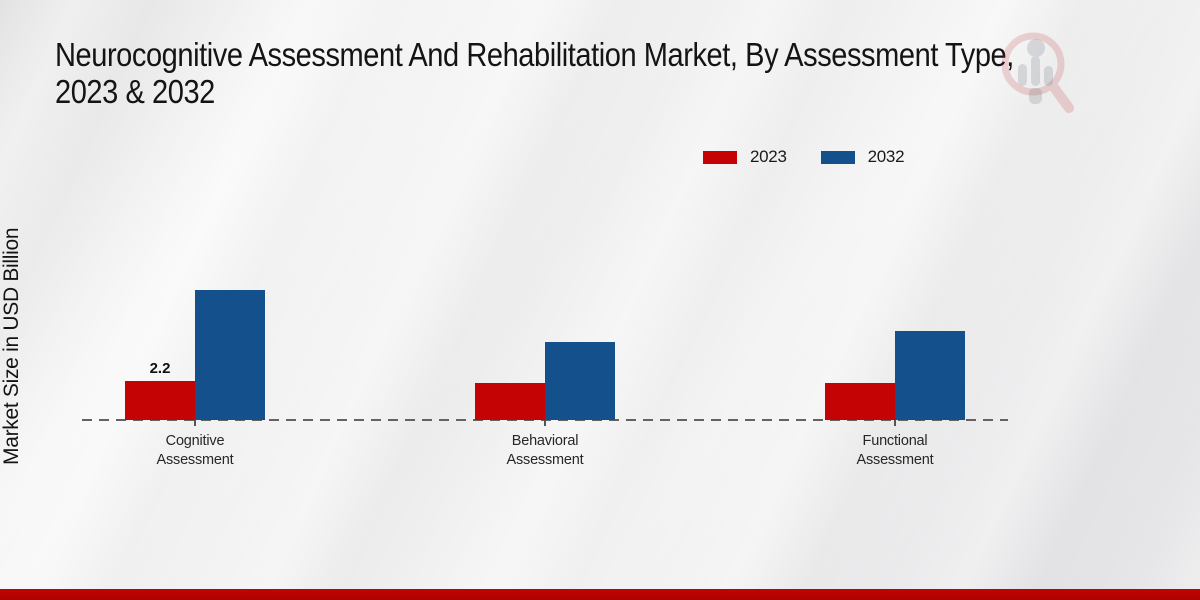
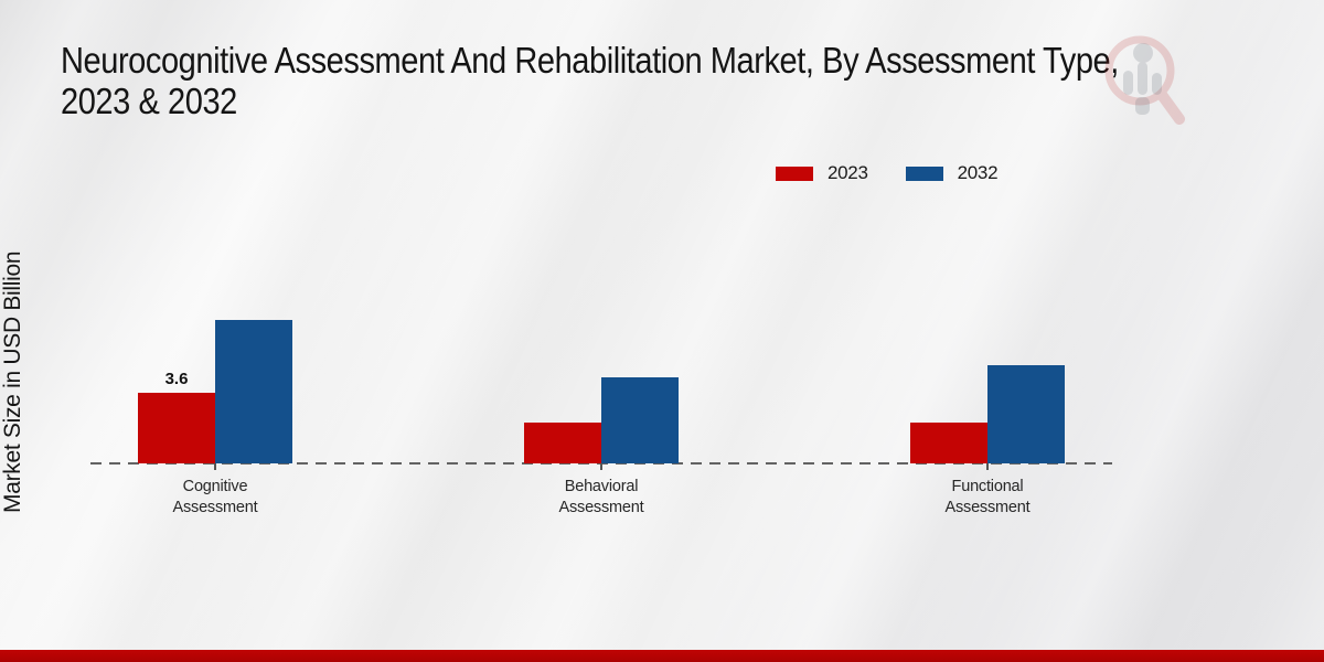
2023/Cognitive Assessment: 2.2 -> 3.6
